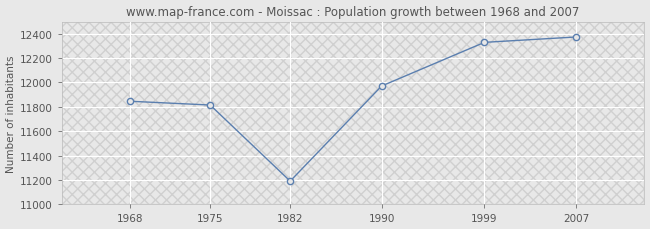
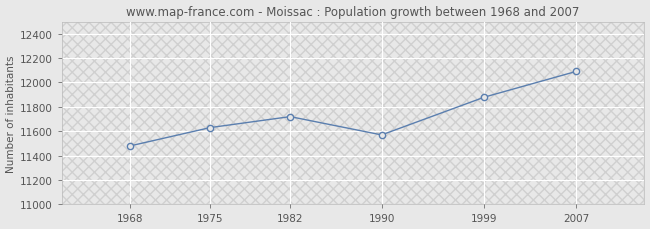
1968: 11850 -> 11480
1975: 11820 -> 11630
1982: 11190 -> 11720
1990: 11970 -> 11570
1999: 12330 -> 11880
2007: 12370 -> 12090
